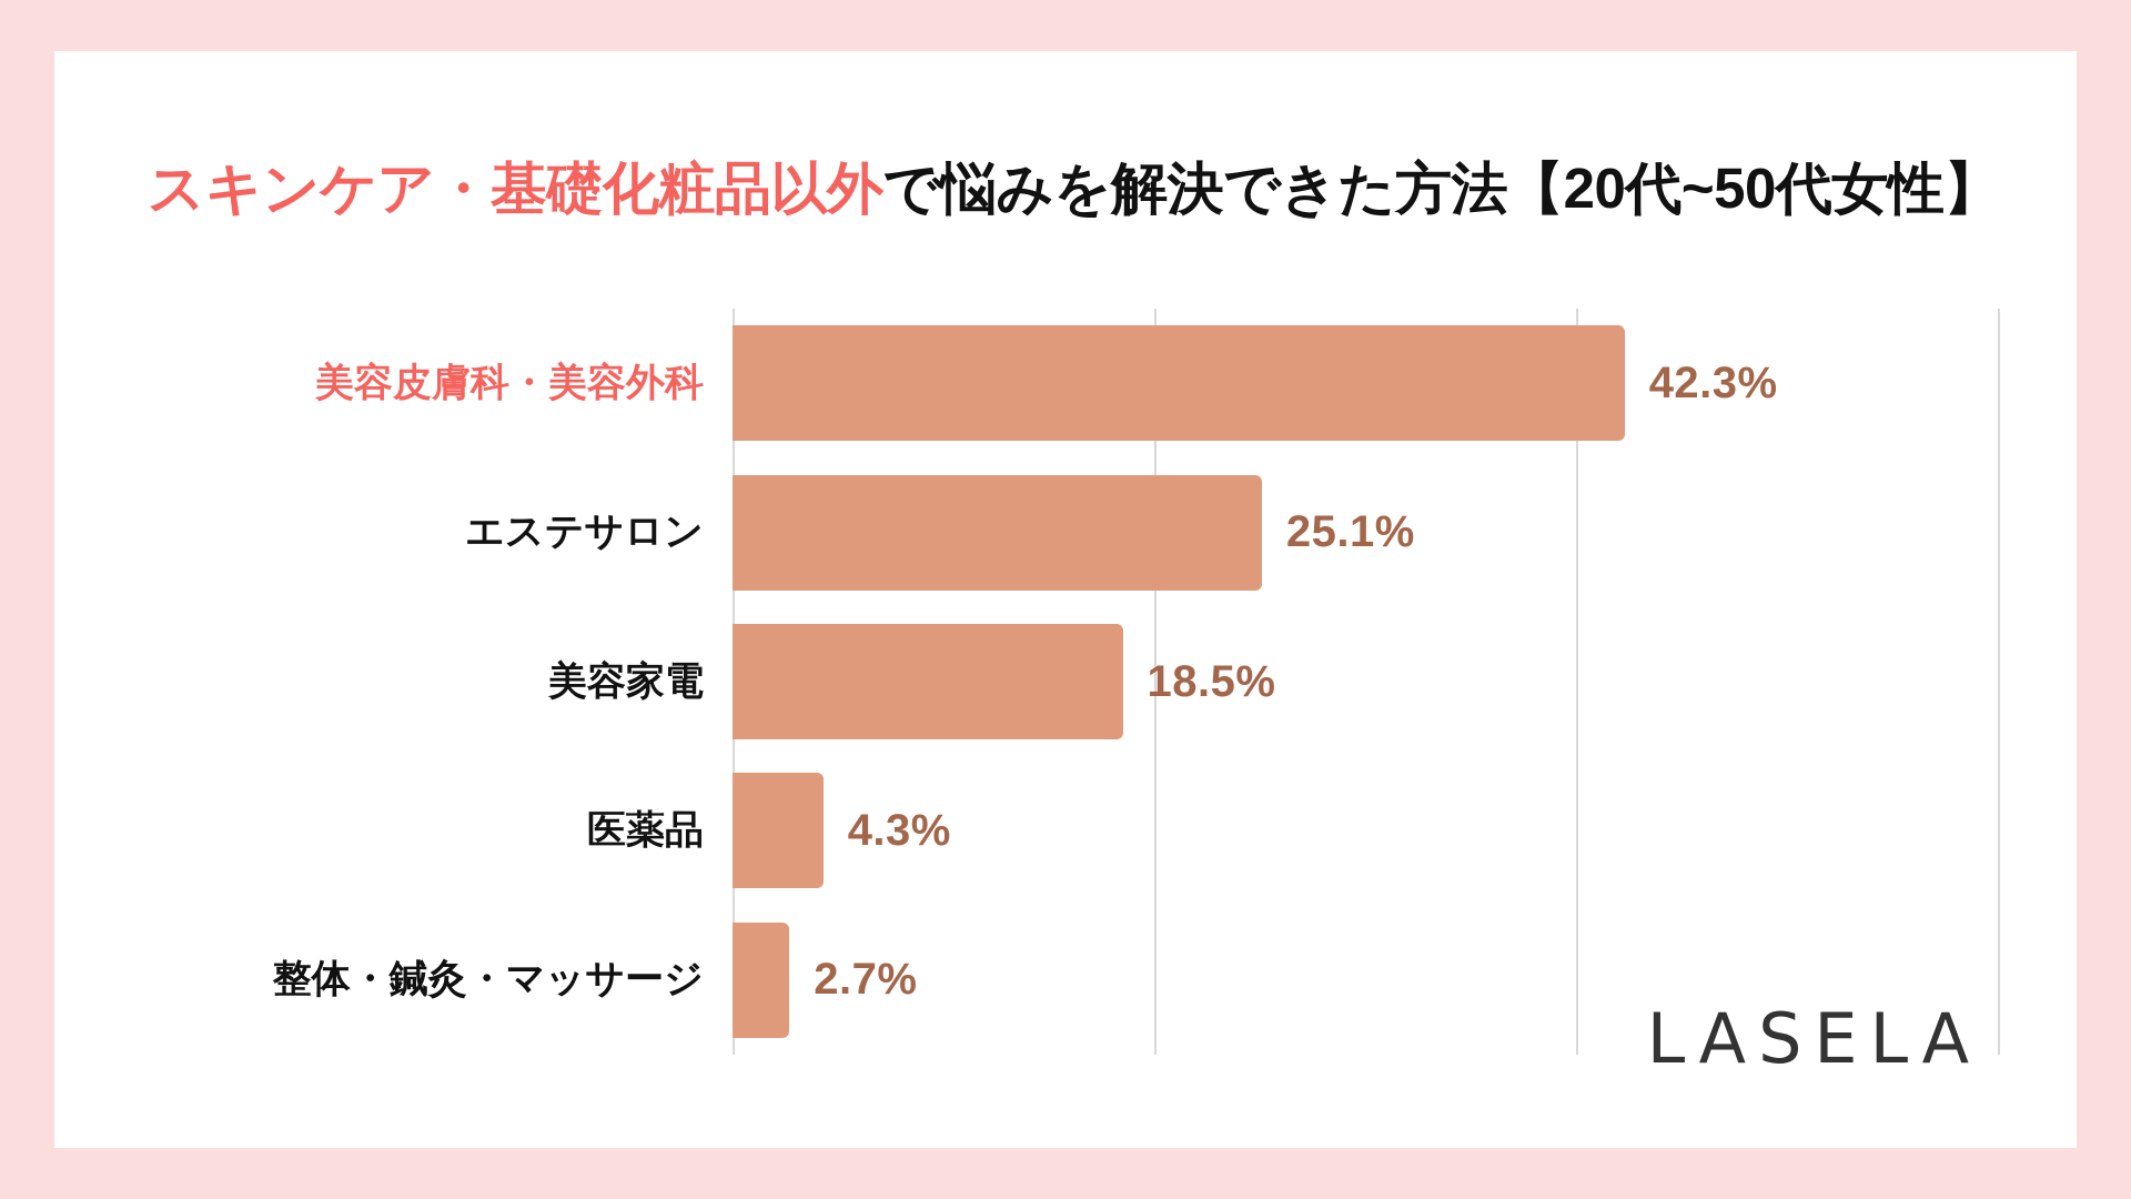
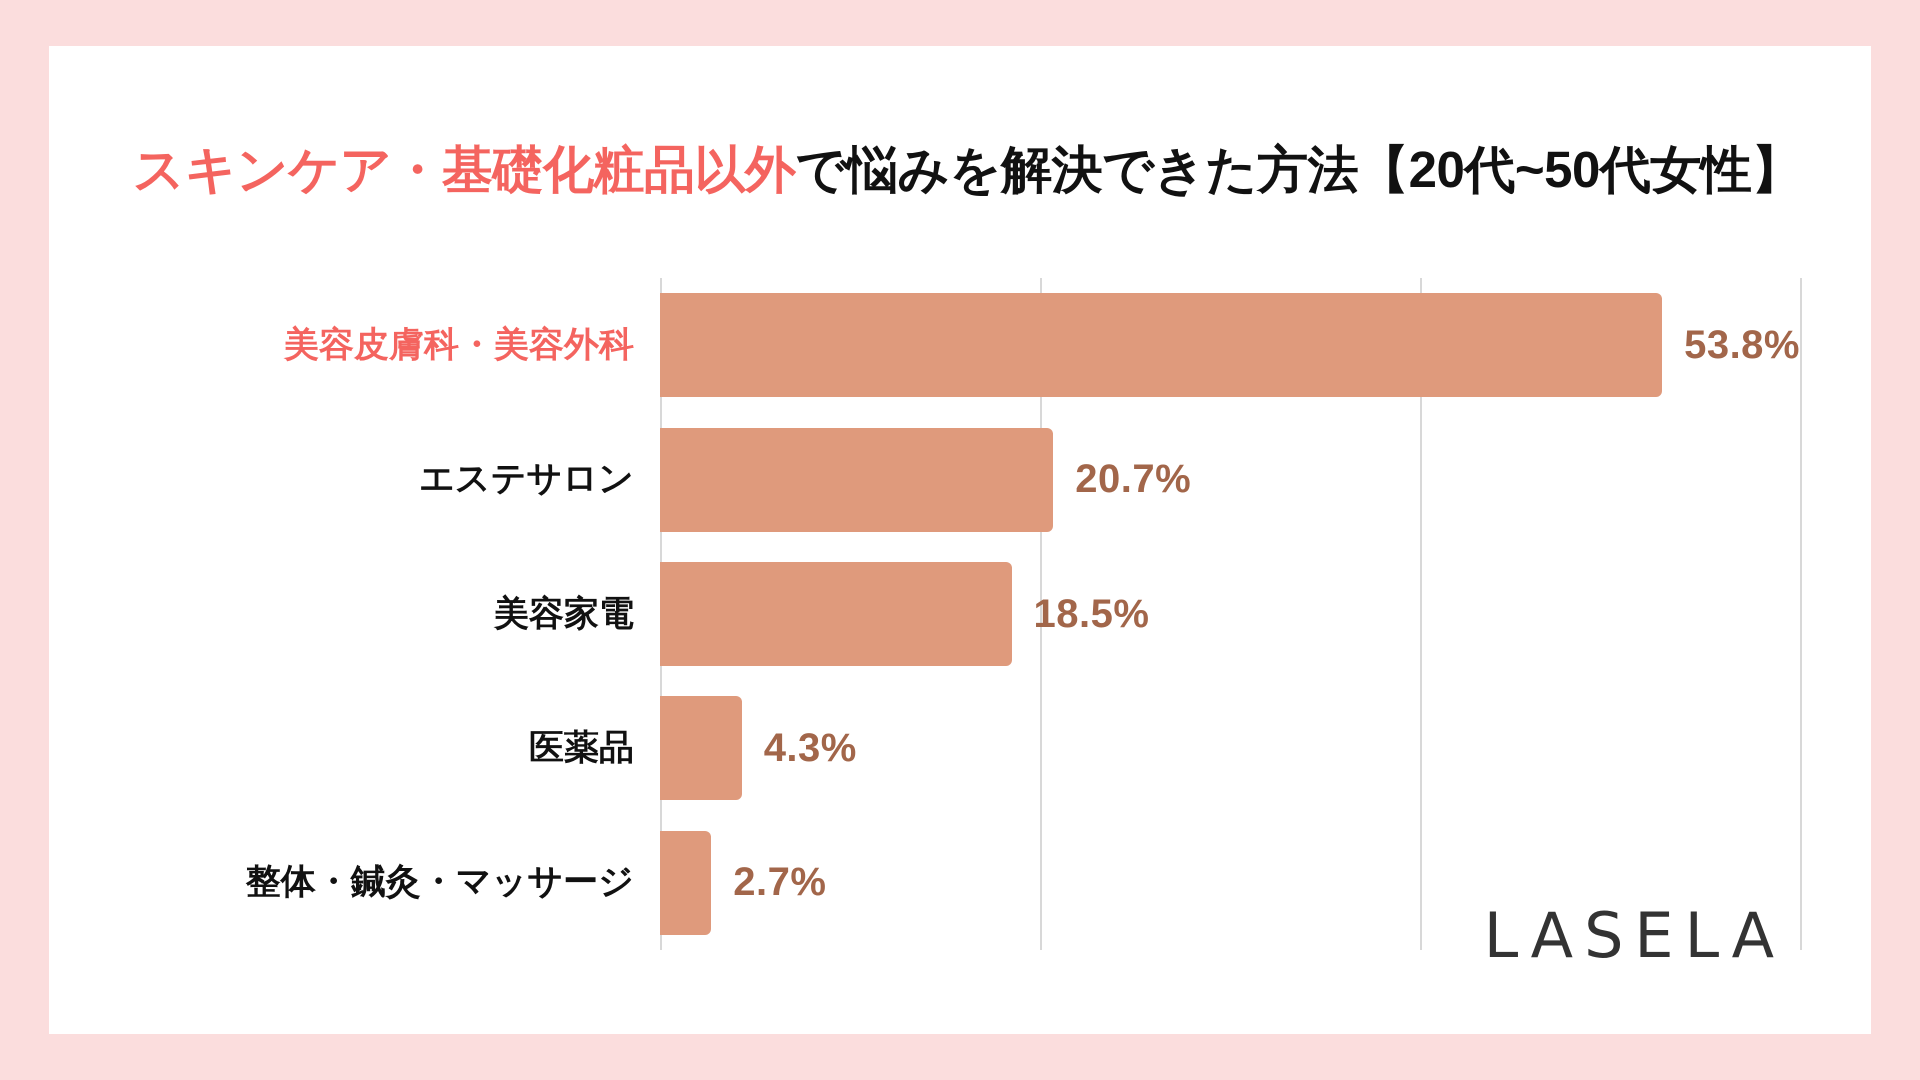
美容皮膚科・美容外科: 42.3% -> 53.8%
エステサロン: 25.1% -> 20.7%
